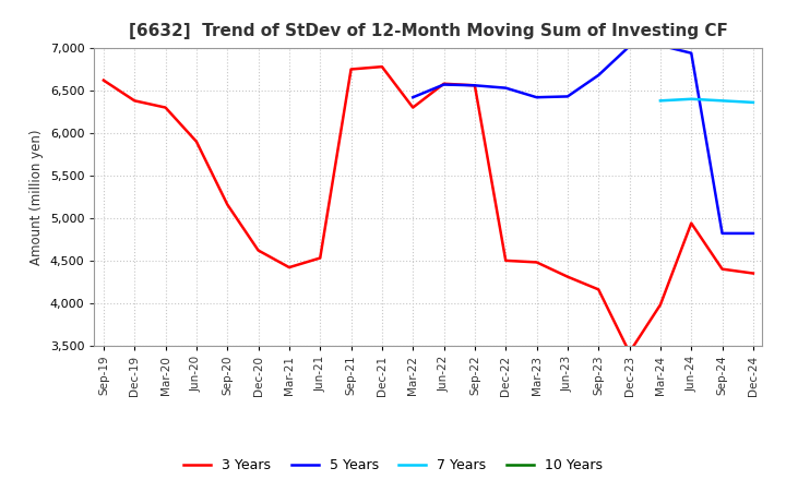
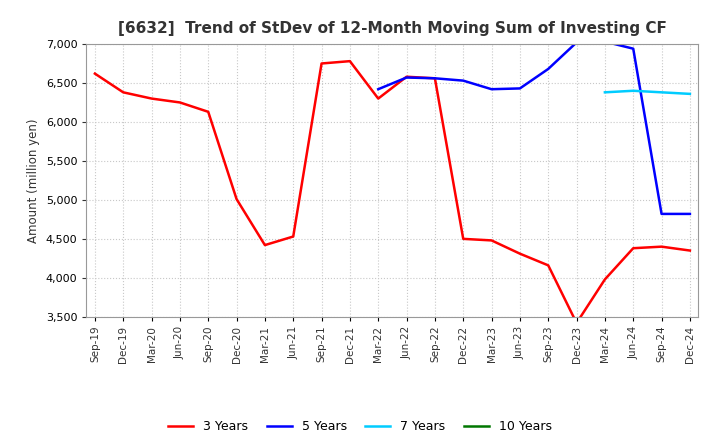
3 Years/Jun-20: 5,900 -> 6,250
3 Years/Sep-20: 5,160 -> 6,130
3 Years/Dec-20: 4,620 -> 5,010
3 Years/Jun-24: 4,940 -> 4,380
